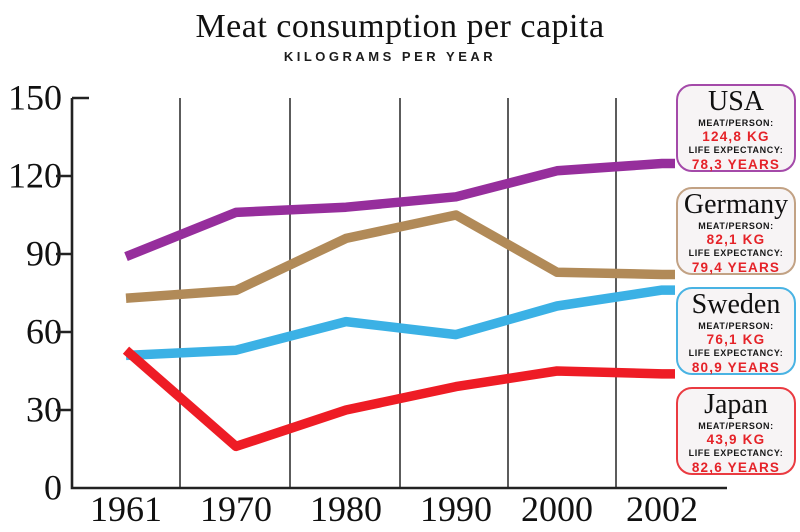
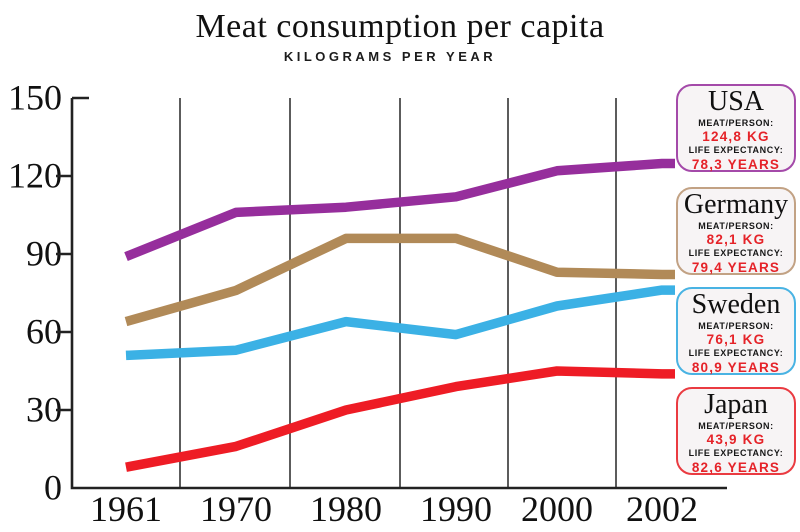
Germany/1961: 73 -> 64
Japan/1961: 53 -> 8
Germany/1990: 105 -> 96
